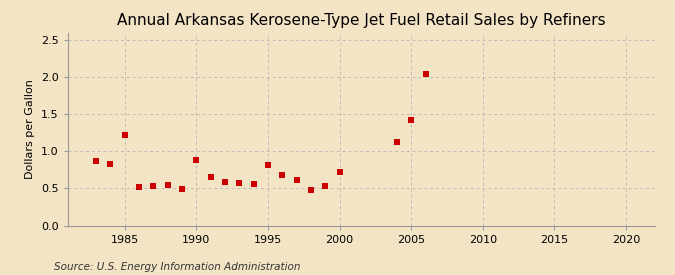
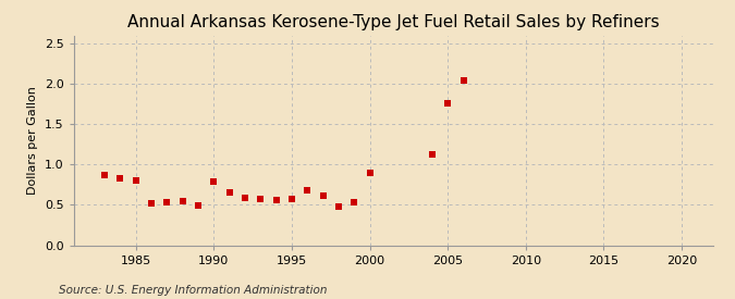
1985: 1.22 -> 0.80
1990: 0.88 -> 0.79
1995: 0.82 -> 0.57
2000: 0.72 -> 0.90
2005: 1.42 -> 1.76
